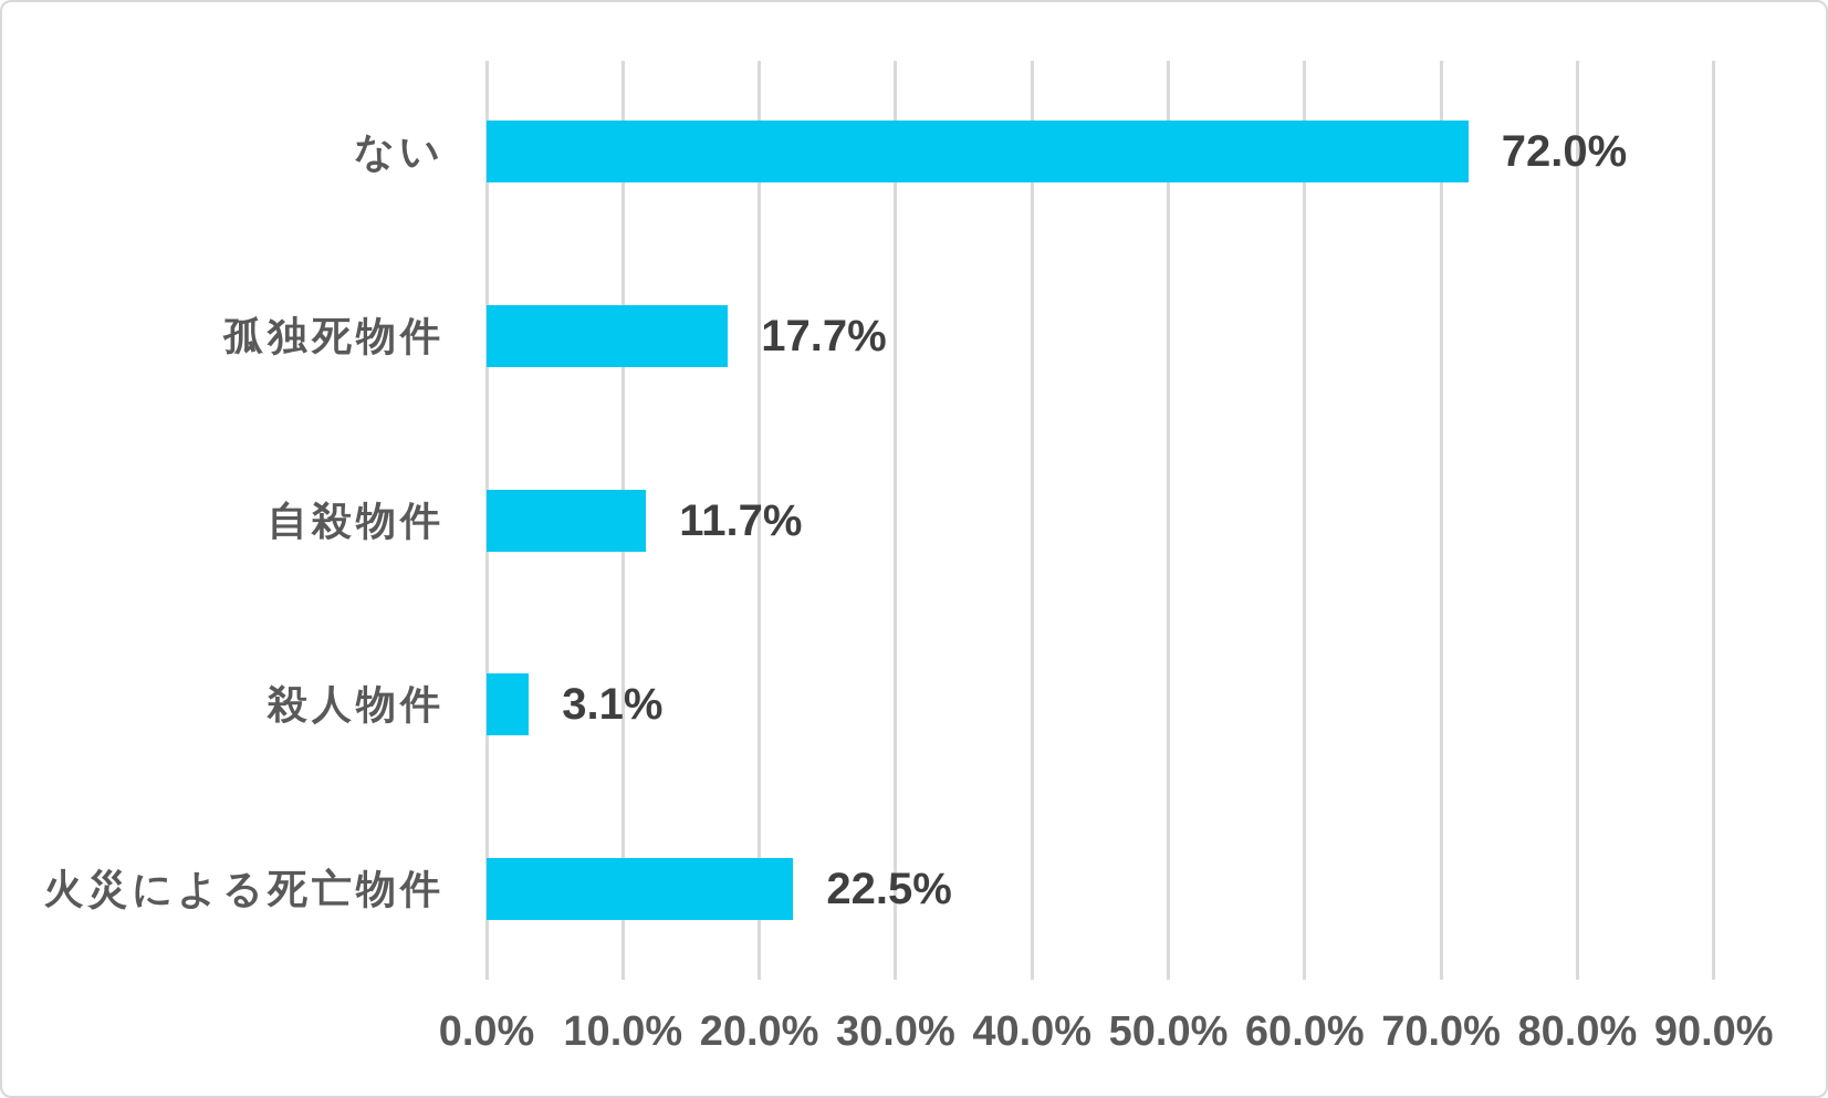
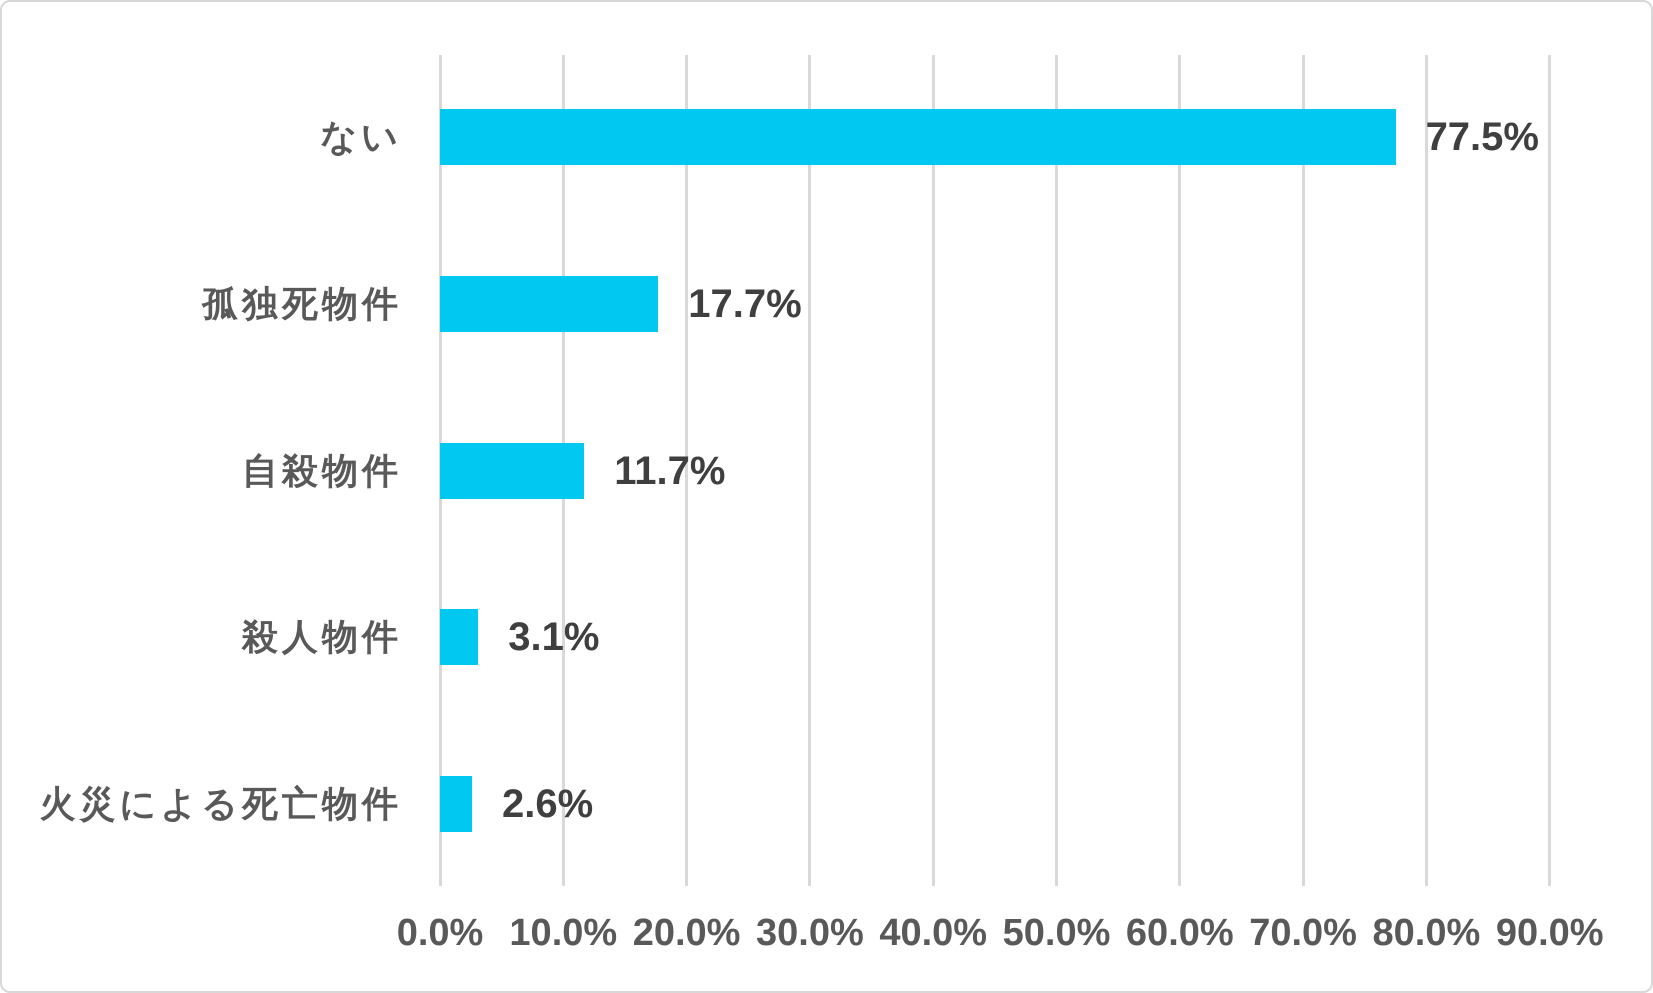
ない: 72.0% -> 77.5%
火災による死亡物件: 22.5% -> 2.6%
